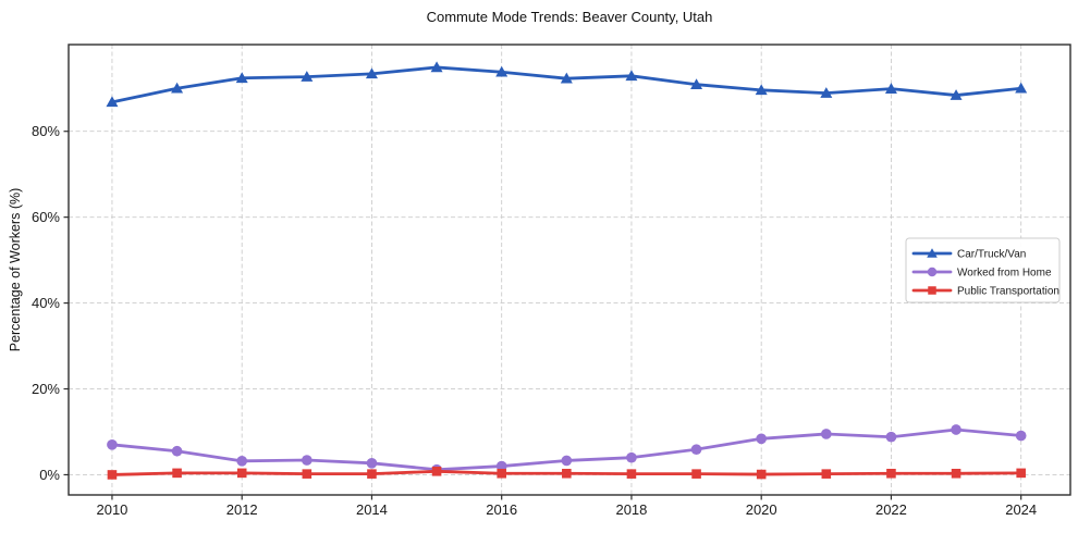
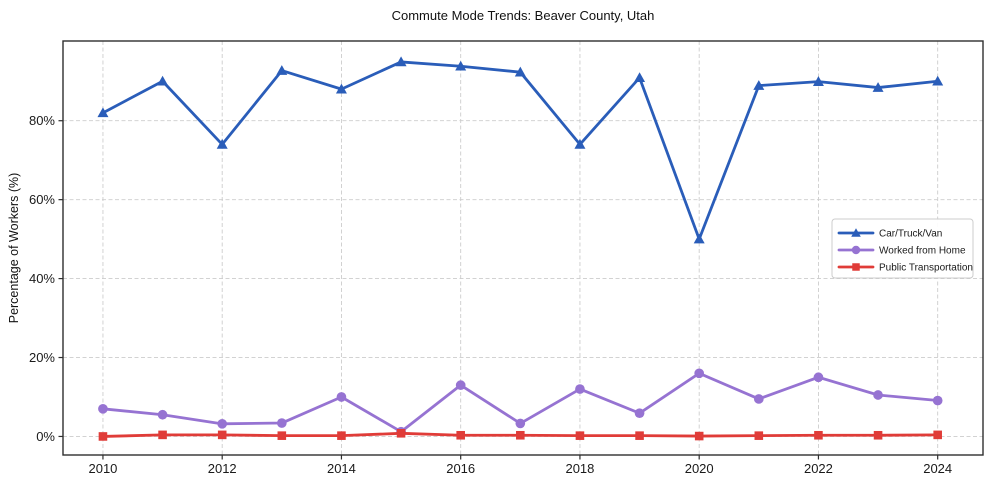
Car/Truck/Van/2010: 87% -> 82%
Car/Truck/Van/2012: 92% -> 74%
Car/Truck/Van/2014: 93% -> 88%
Worked from Home/2014: 3% -> 10%
Worked from Home/2016: 2% -> 13%
Car/Truck/Van/2018: 93% -> 74%
Worked from Home/2018: 4% -> 12%
Car/Truck/Van/2020: 90% -> 50%
Worked from Home/2020: 8% -> 16%
Worked from Home/2022: 9% -> 15%
